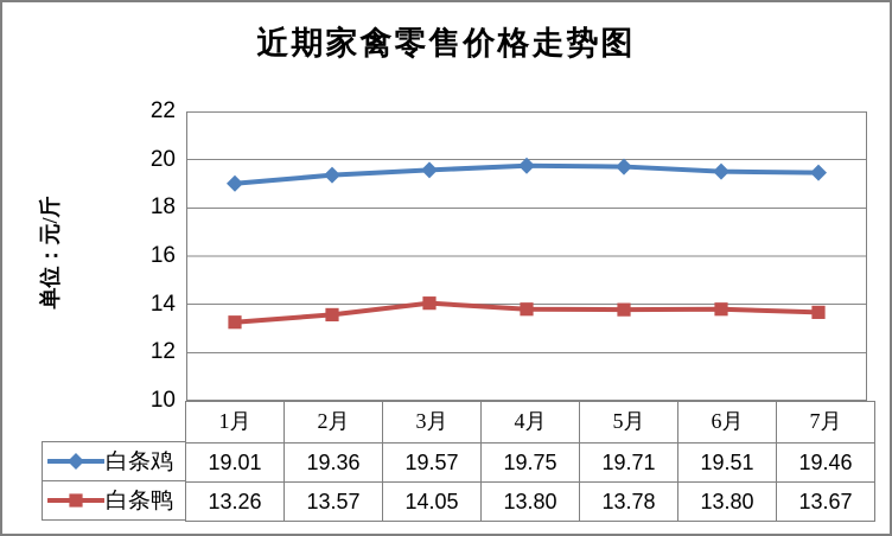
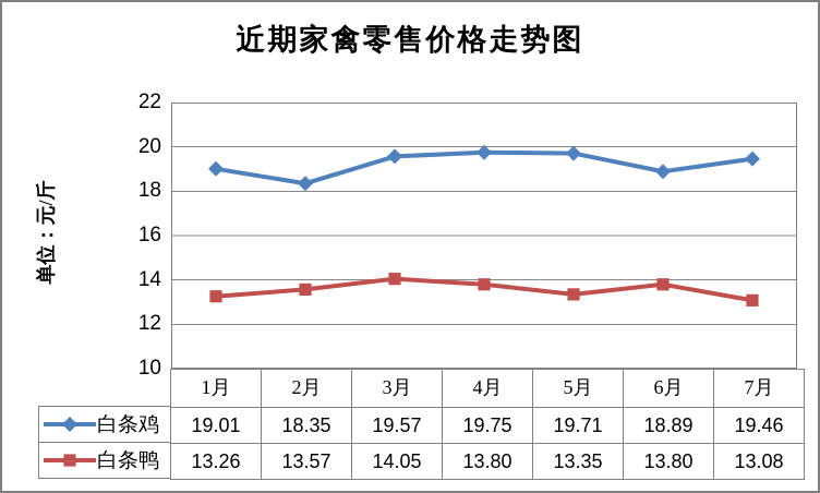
白条鸡/2月: 19.36 -> 18.35
白条鸭/5月: 13.78 -> 13.35
白条鸡/6月: 19.51 -> 18.89
白条鸭/7月: 13.67 -> 13.08
